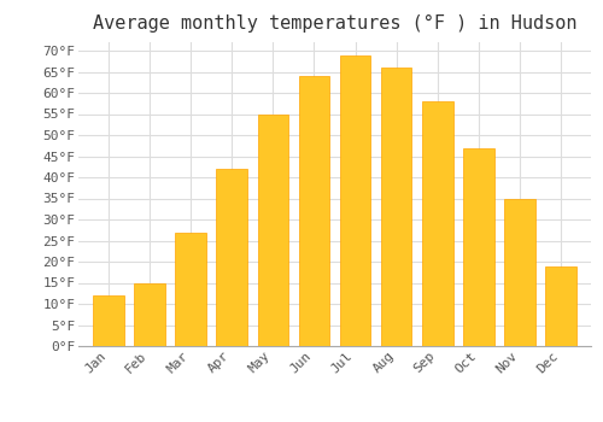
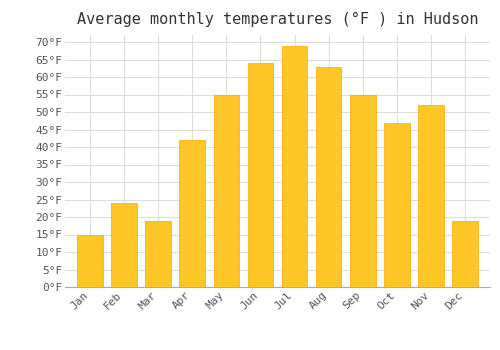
Jan: 12°F -> 15°F
Feb: 15°F -> 24°F
Mar: 27°F -> 19°F
Aug: 66°F -> 63°F
Sep: 58°F -> 55°F
Nov: 35°F -> 52°F
